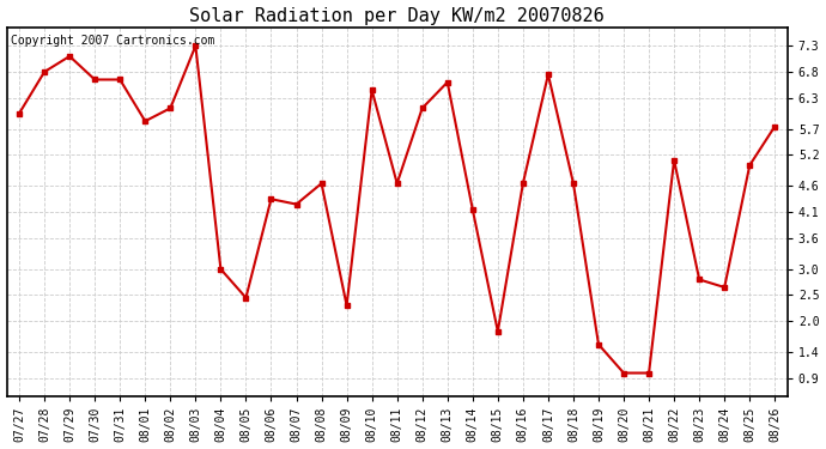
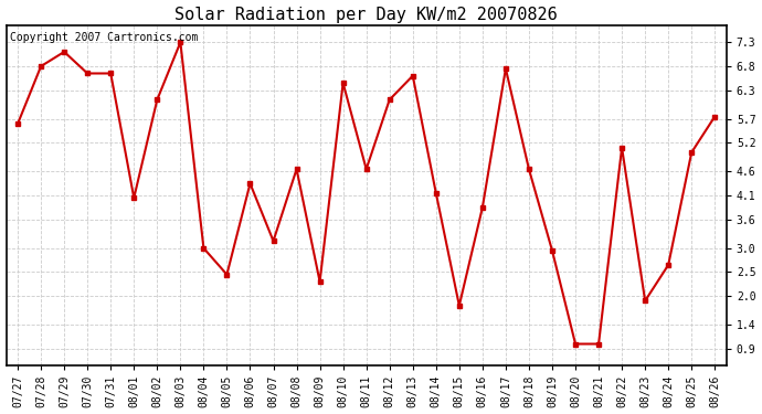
07/27: 6.00 -> 5.60
08/01: 5.85 -> 4.05
08/07: 4.25 -> 3.15
08/16: 4.65 -> 3.85
08/19: 1.55 -> 2.95
08/23: 2.80 -> 1.90
